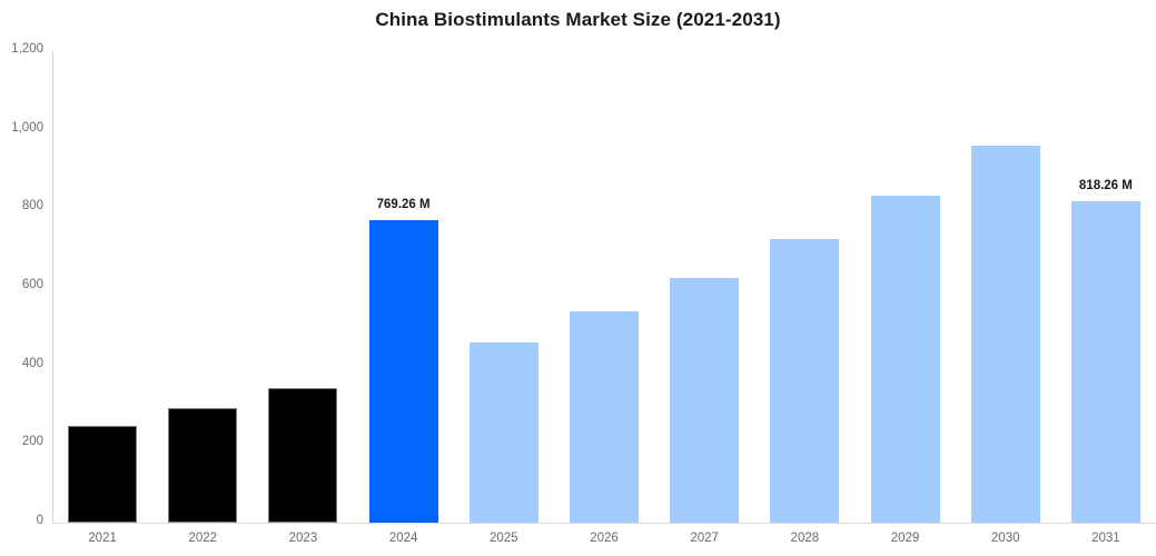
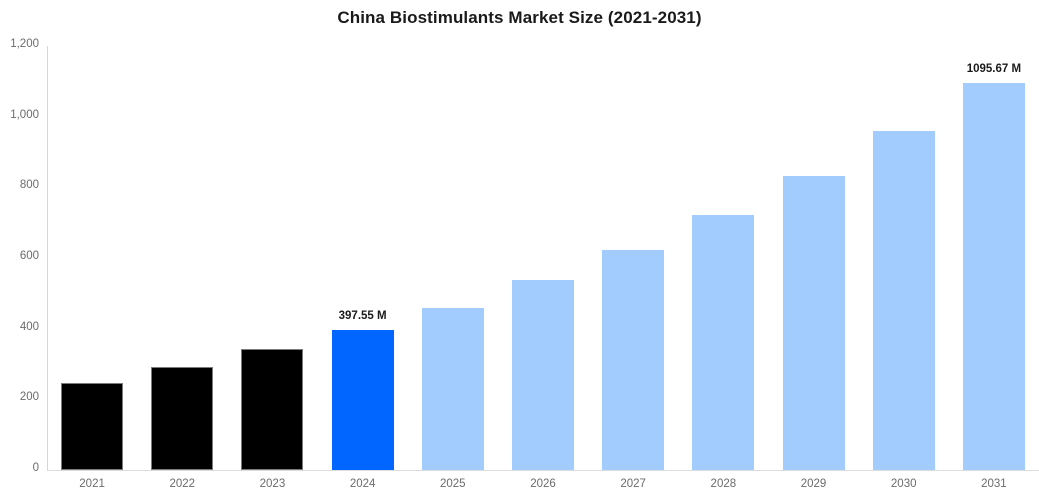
2024: 769.26 -> 397.55
2031: 818.26 -> 1095.67
